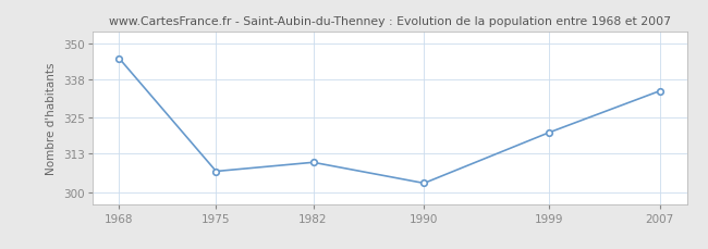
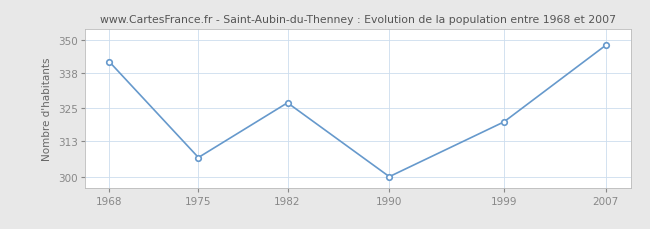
1968: 345 -> 342
1982: 310 -> 327
1990: 303 -> 300
2007: 334 -> 348
